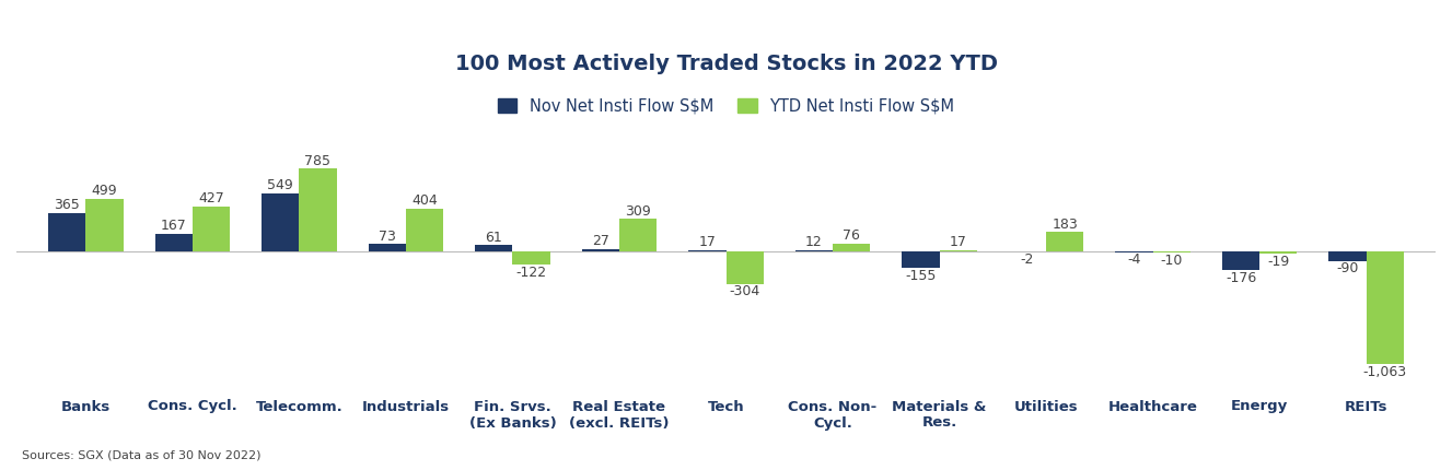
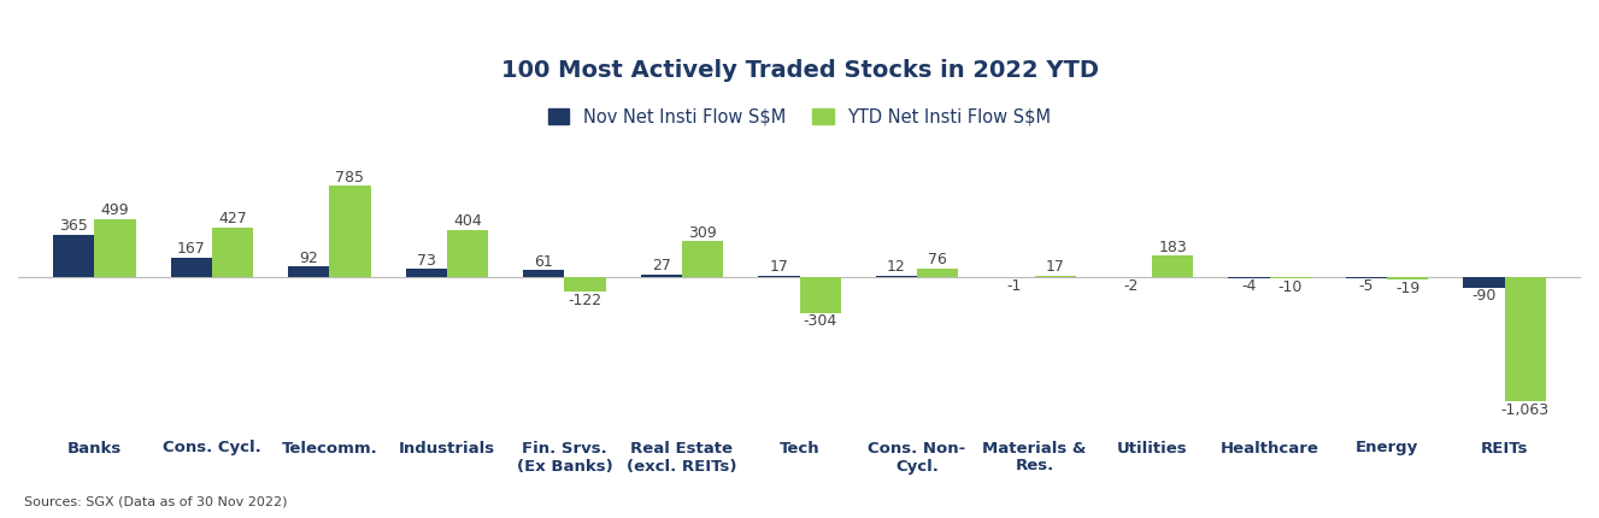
Nov Net Insti Flow S$M/Telecomm.: 549 -> 92
Nov Net Insti Flow S$M/Materials & Res.: -155 -> -1
Nov Net Insti Flow S$M/Energy: -176 -> -5
